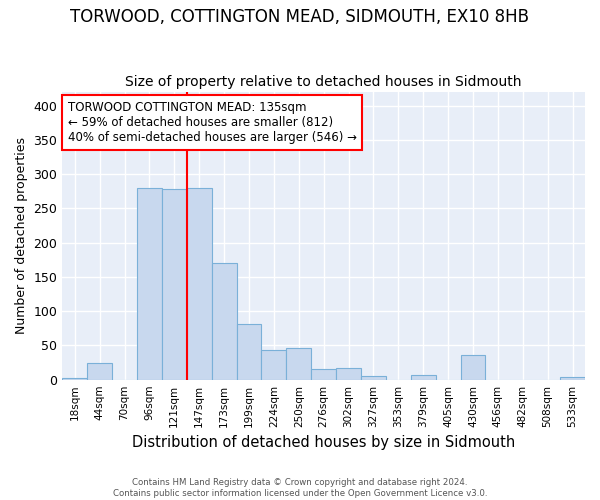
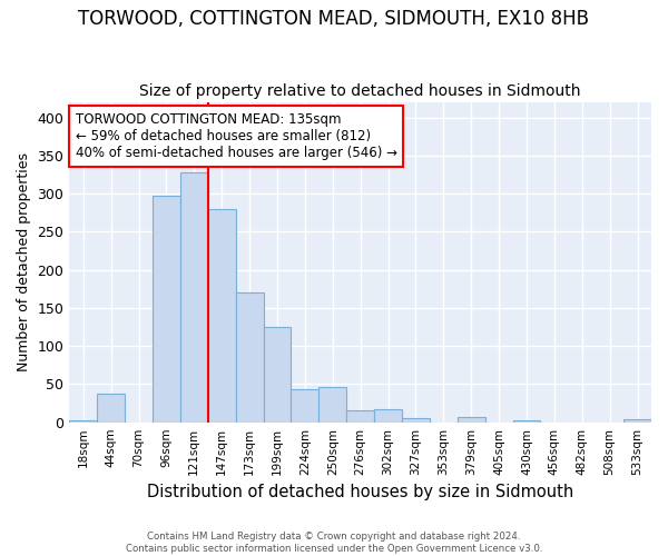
44sqm: 24 -> 37
96sqm: 280 -> 297
121sqm: 278 -> 328
199sqm: 82 -> 125
430sqm: 36 -> 2
